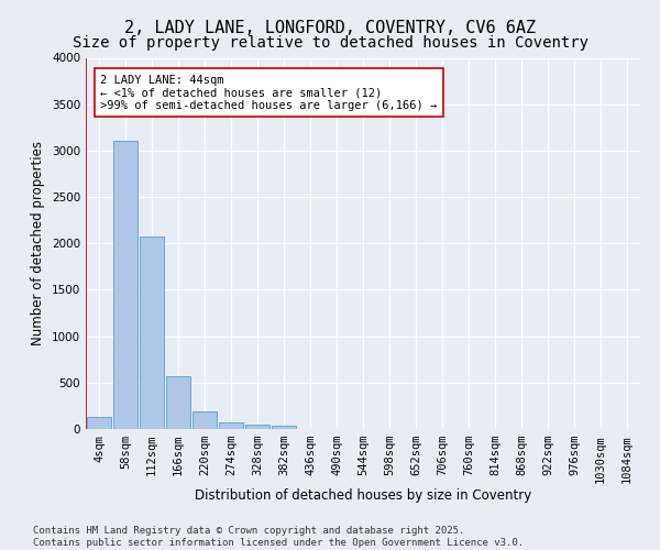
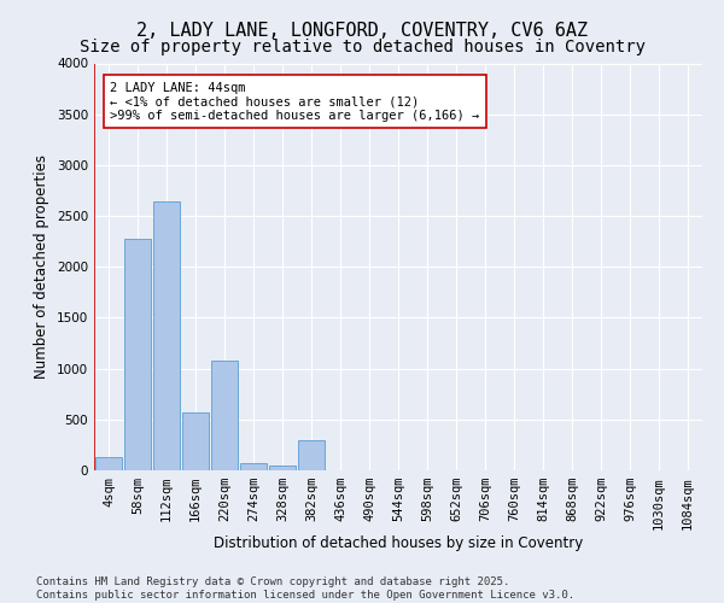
58sqm: 3100 -> 2280
112sqm: 2080 -> 2640
220sqm: 200 -> 1080
382sqm: 40 -> 300
